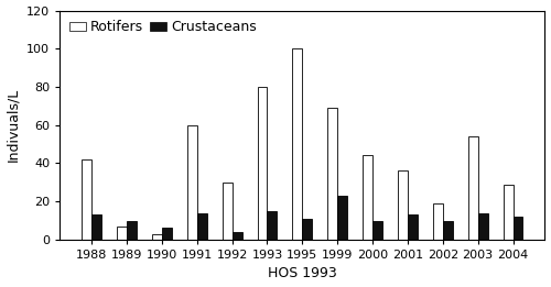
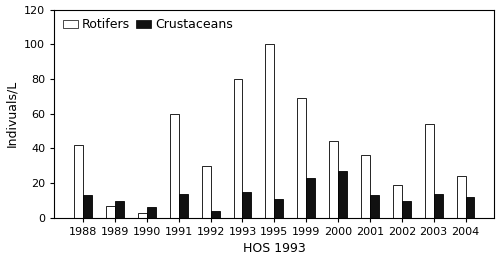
Crustaceans/2000: 10 -> 27
Rotifers/2004: 29 -> 24
